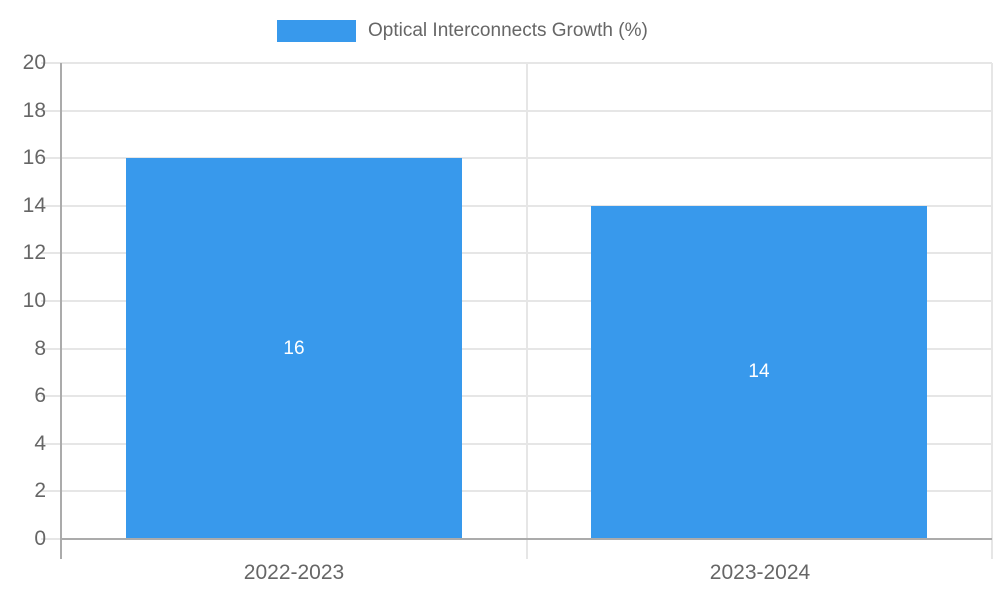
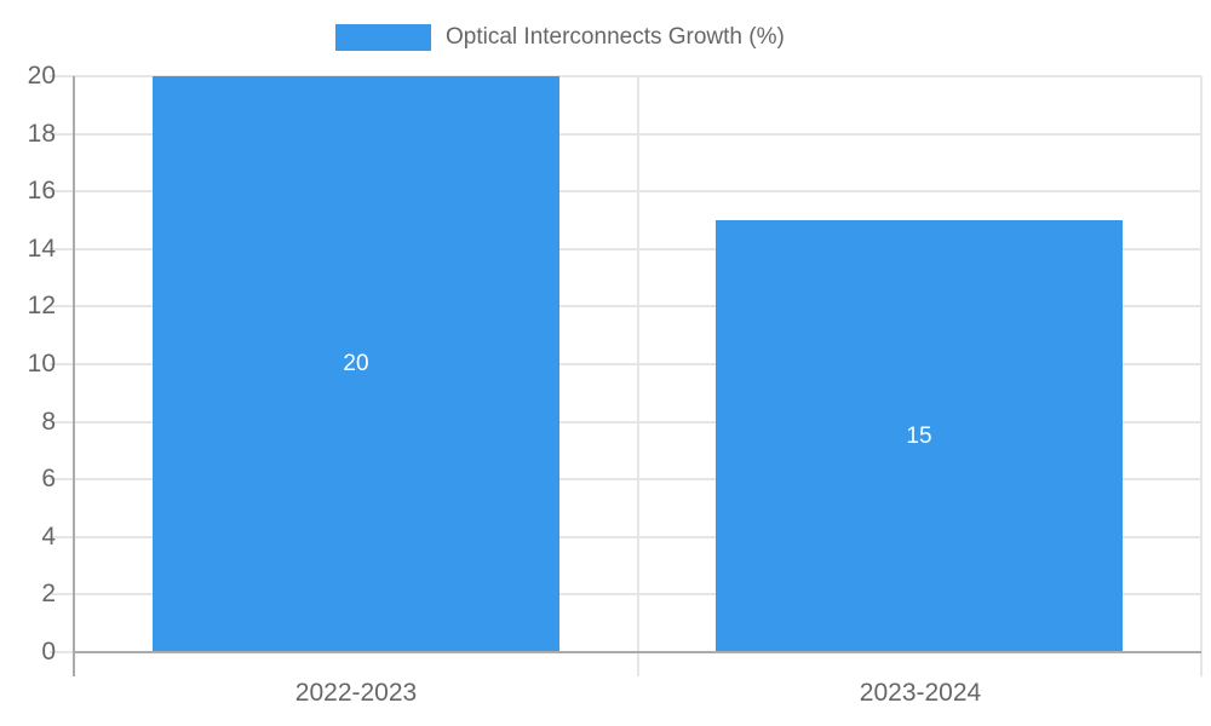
2022-2023: 16 -> 20
2023-2024: 14 -> 15
